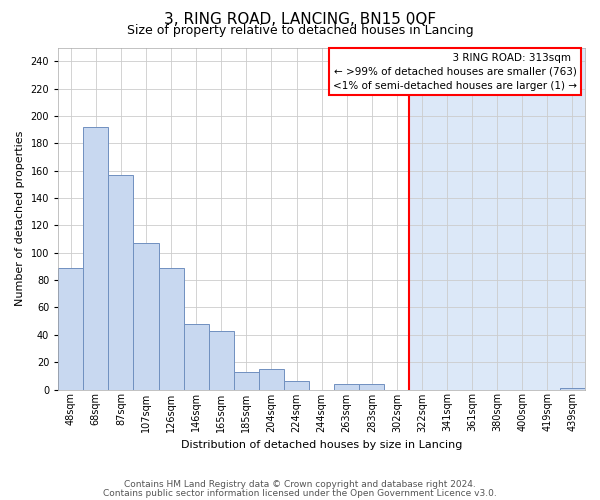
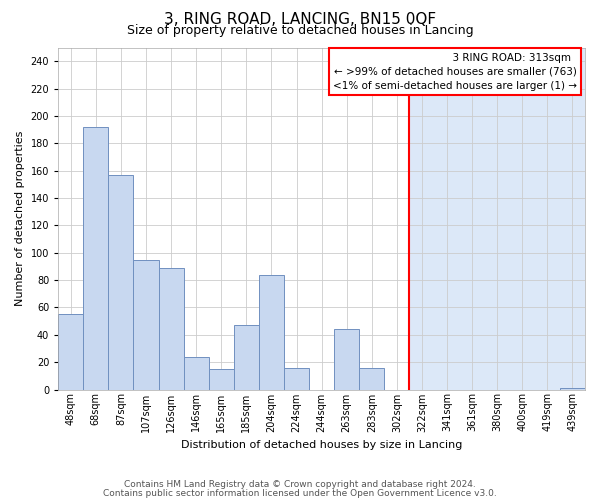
48sqm: 89 -> 55
107sqm: 107 -> 95
146sqm: 48 -> 24
165sqm: 43 -> 15
185sqm: 13 -> 47
204sqm: 15 -> 84
224sqm: 6 -> 16
263sqm: 4 -> 44
283sqm: 4 -> 16
